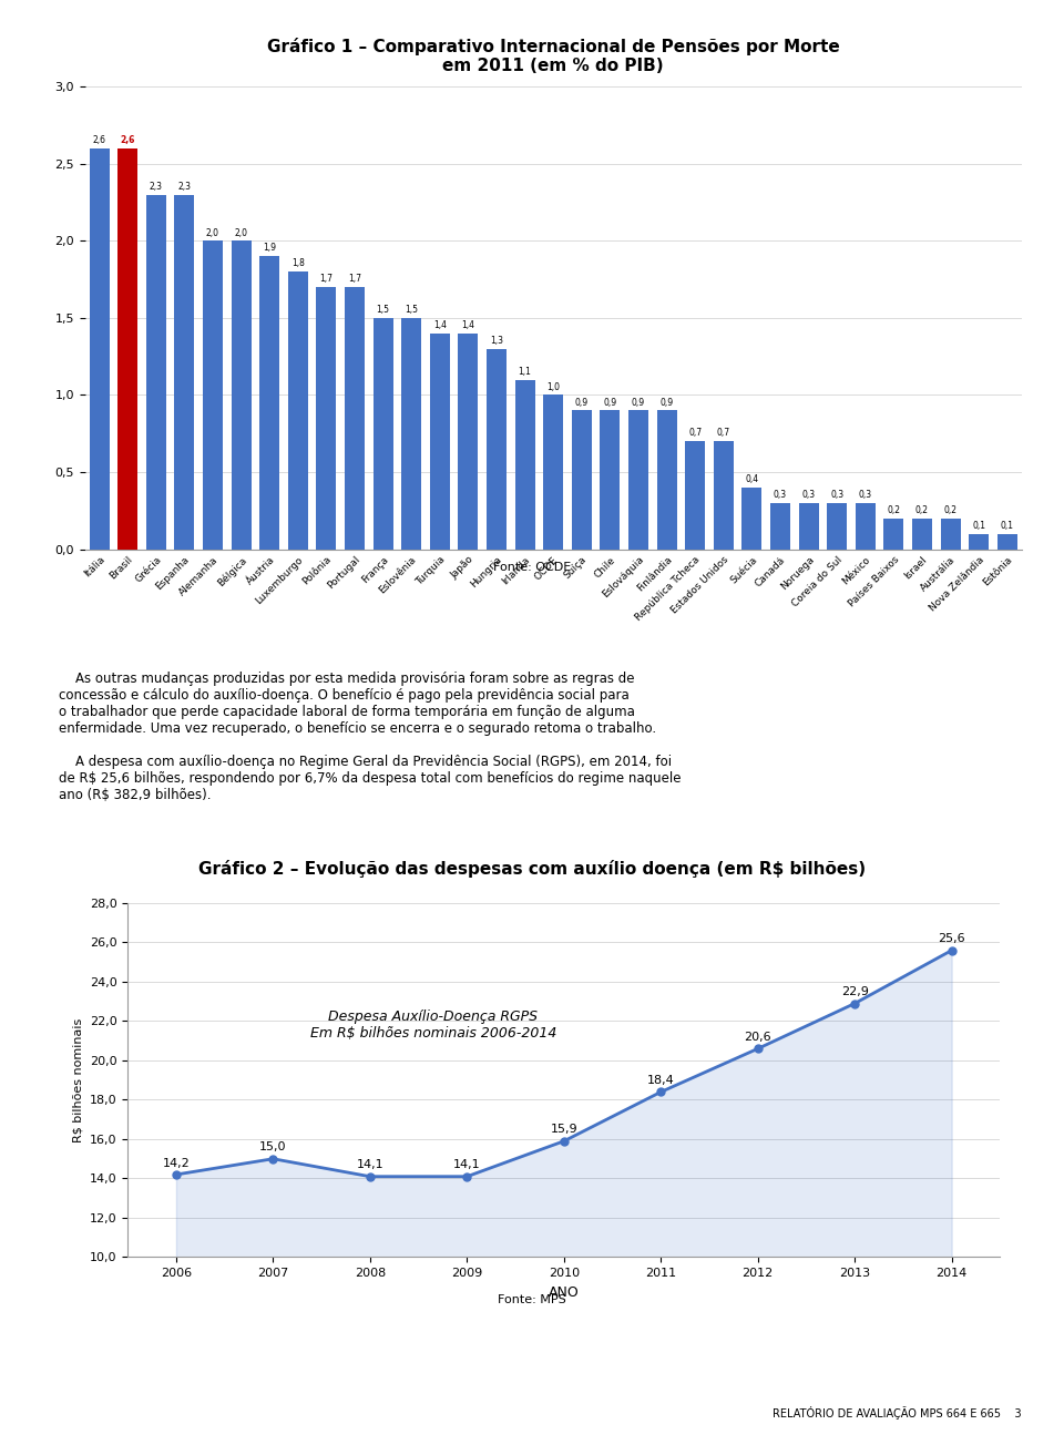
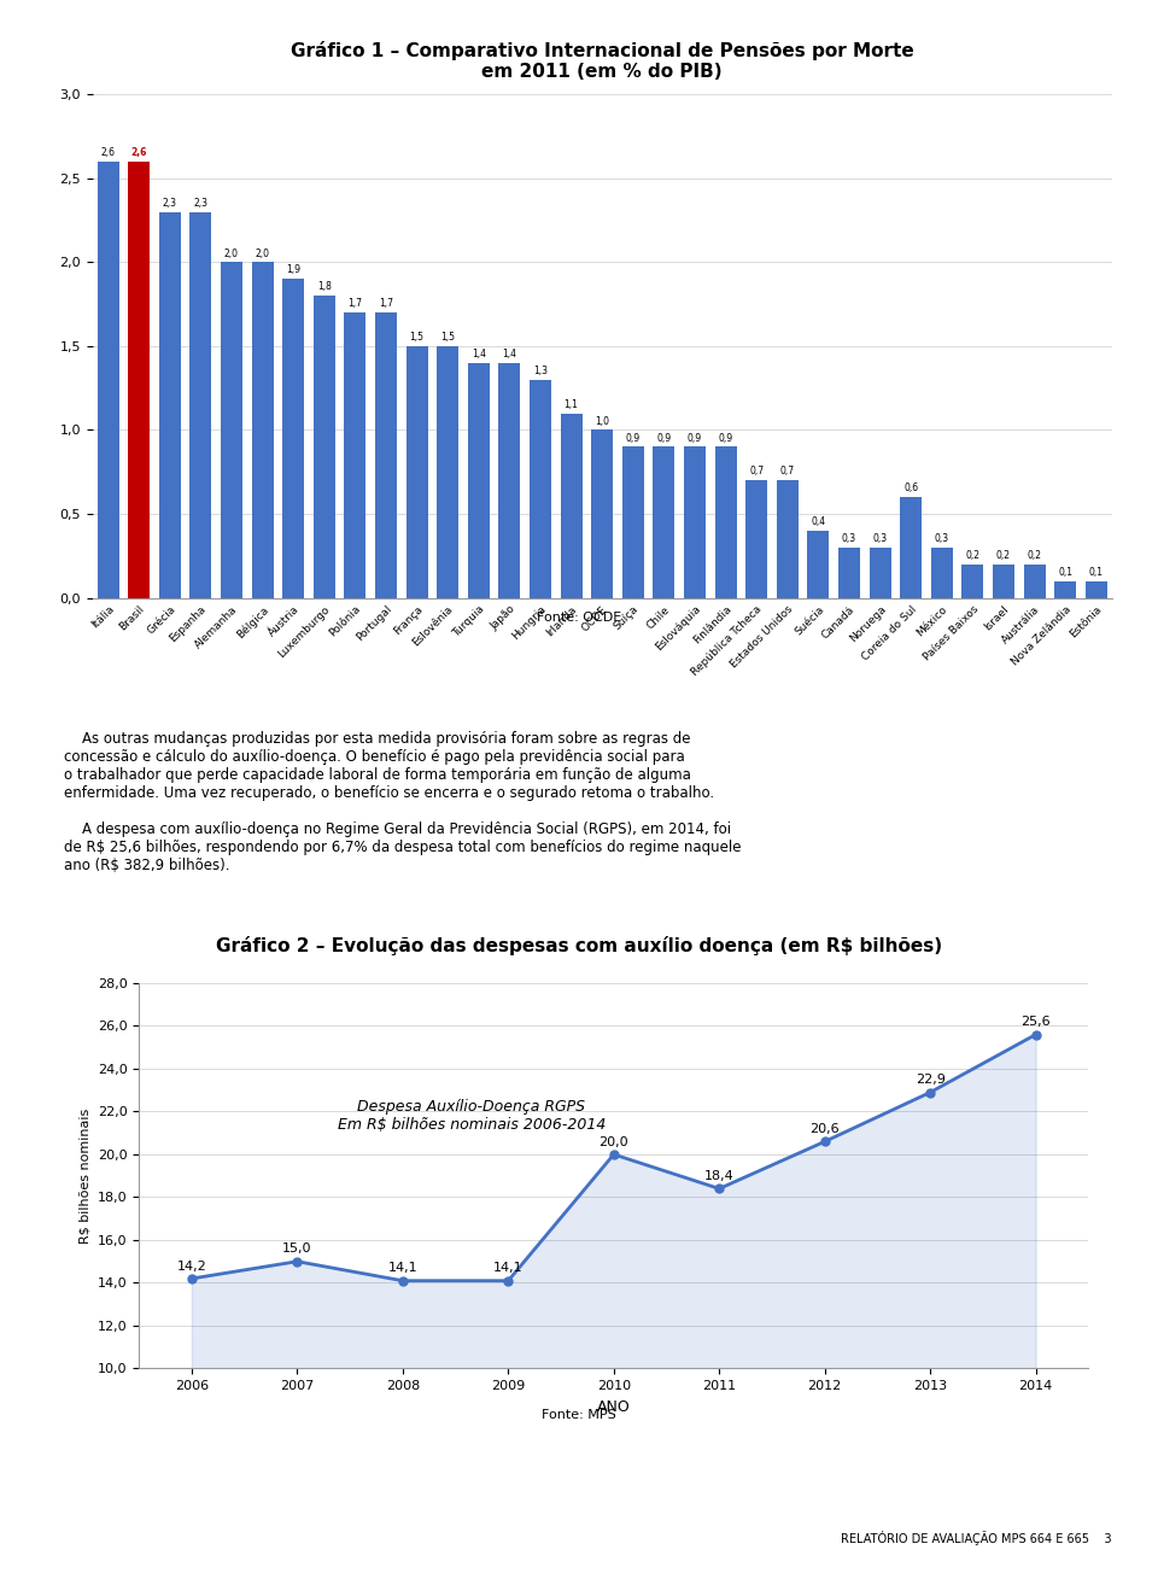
Coreia do Sul: 0,3 -> 0,6
2010: 15,9 -> 20,0
